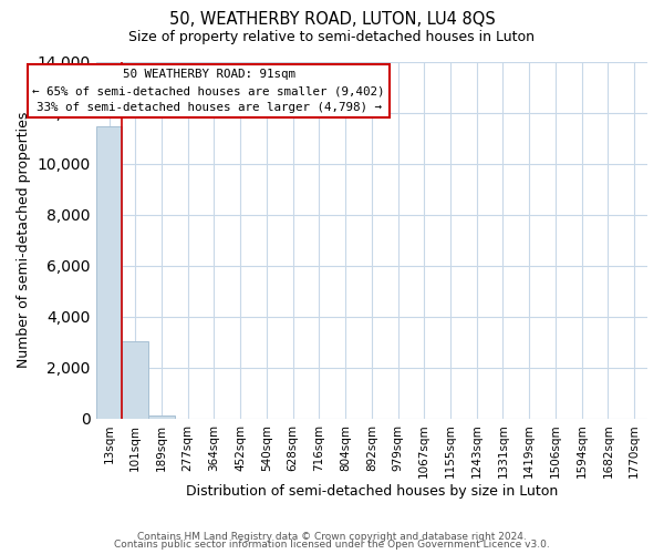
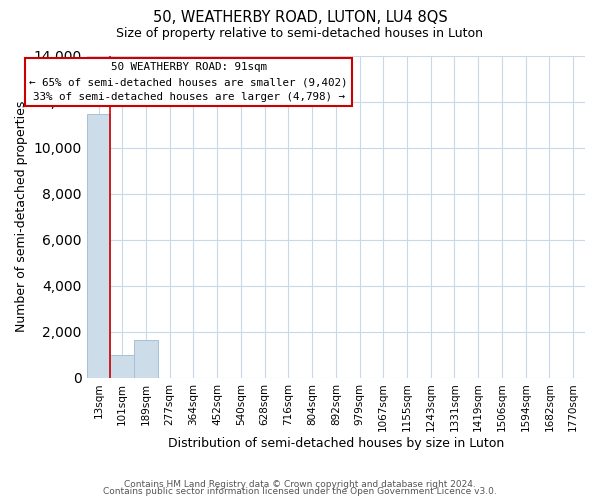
101sqm: 3,050 -> 1,000
189sqm: 130 -> 1,650
